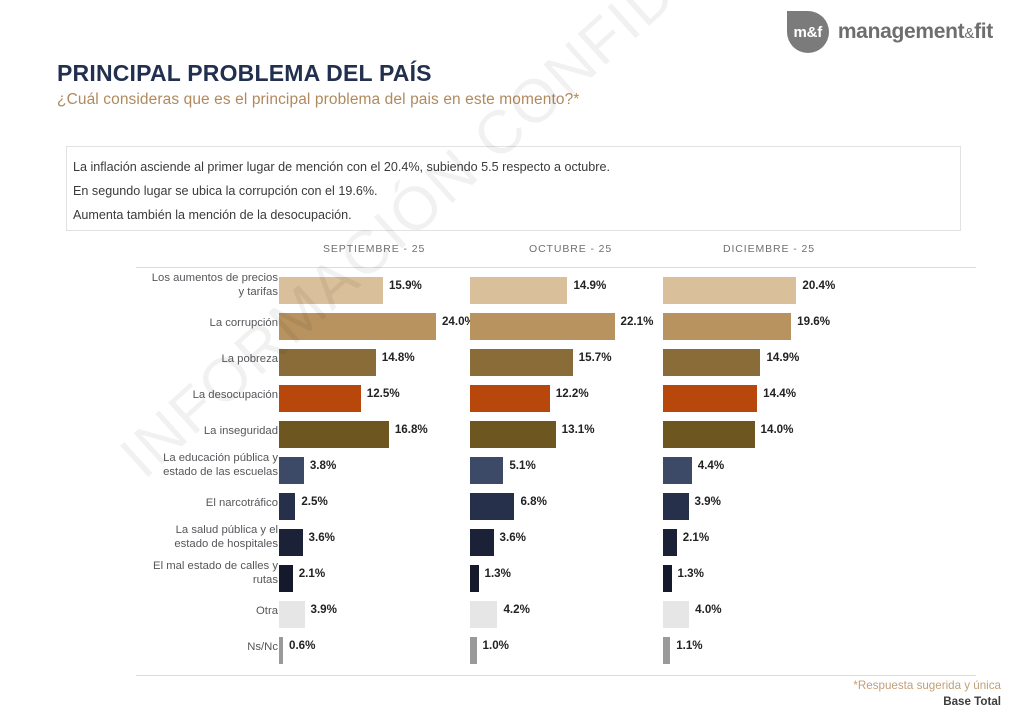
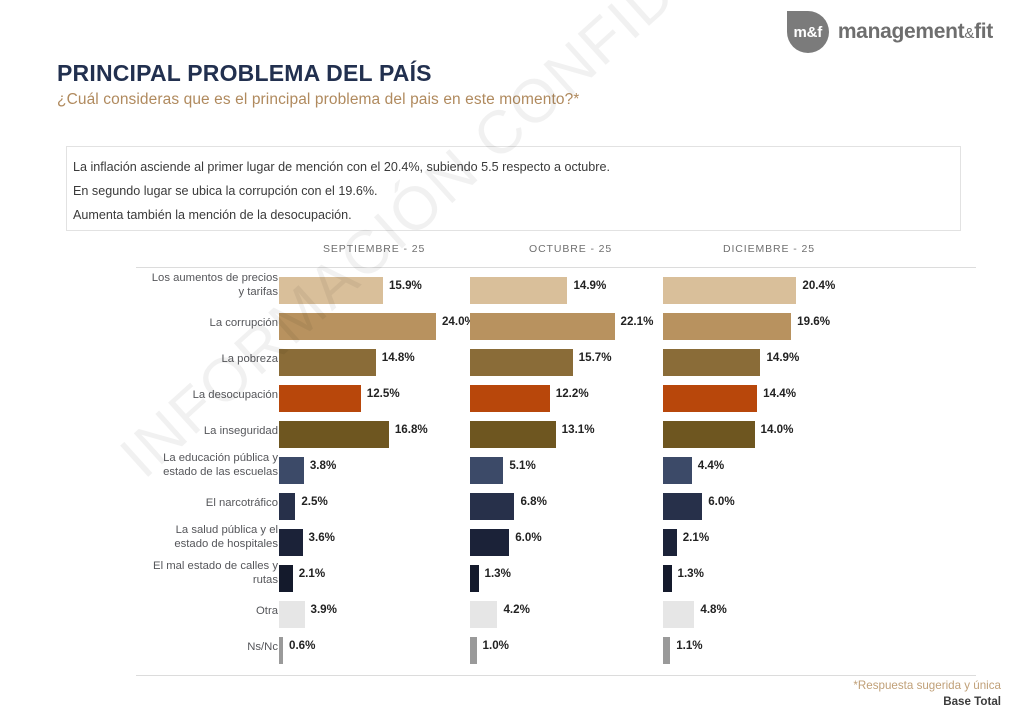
DICIEMBRE - 25/El narcotráfico: 3.9% -> 6.0%
OCTUBRE - 25/La salud pública y el estado de hospitales: 3.6% -> 6.0%
DICIEMBRE - 25/Otra: 4.0% -> 4.8%
